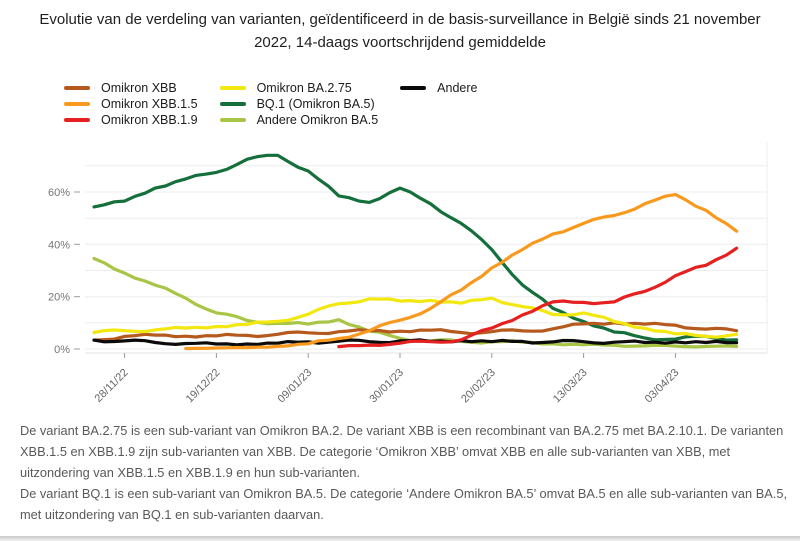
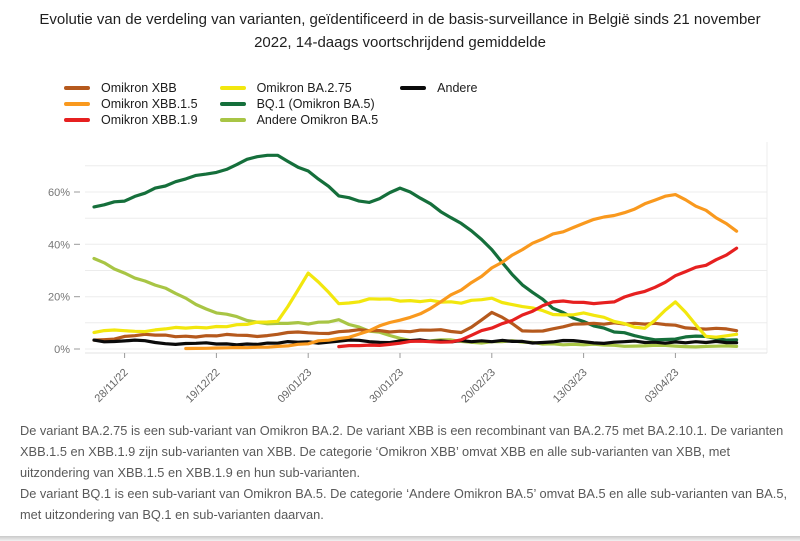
Omikron BA.2.75/09/01/23: 13% -> 29%
Omikron XBB/20/02/23: 7% -> 14%
Omikron BA.2.75/03/04/23: 6% -> 18%
